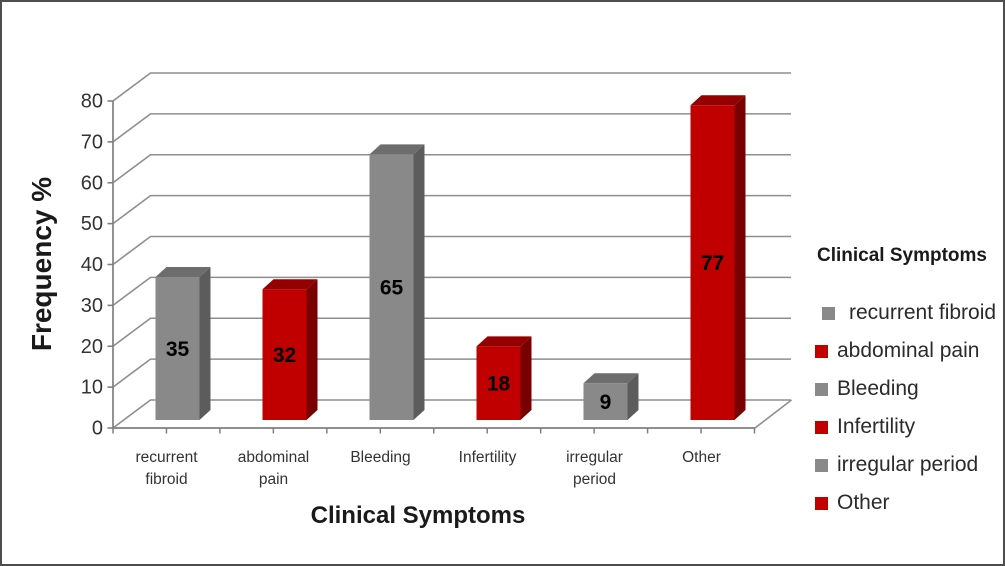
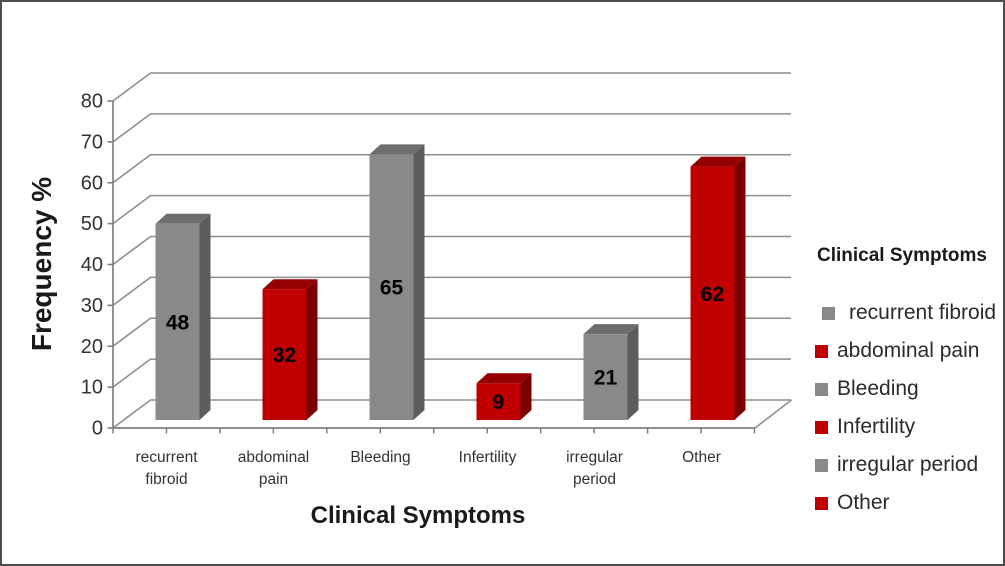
recurrent fibroid: 35 -> 48
Infertility: 18 -> 9
irregular period: 9 -> 21
Other: 77 -> 62
